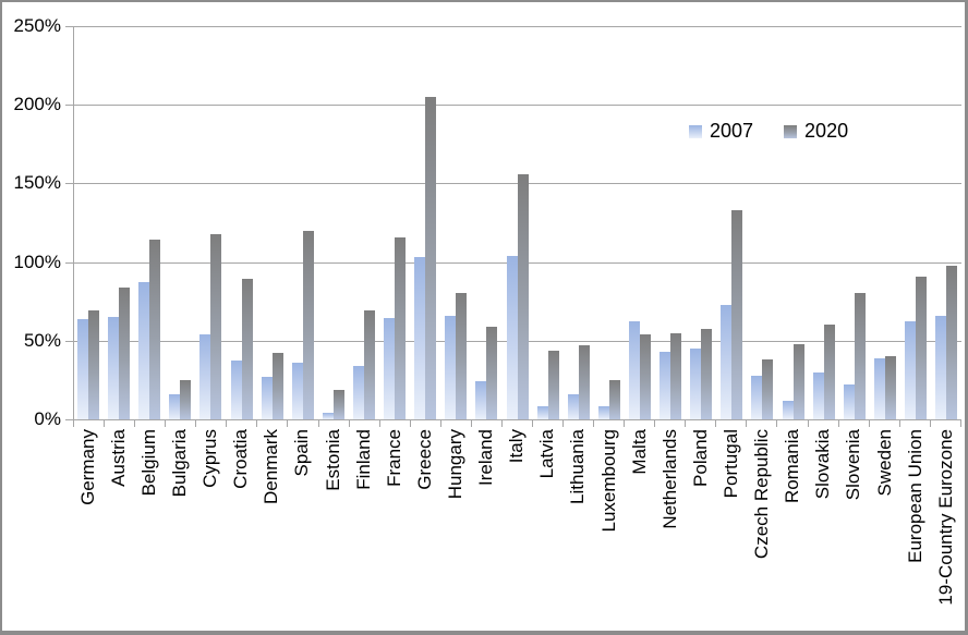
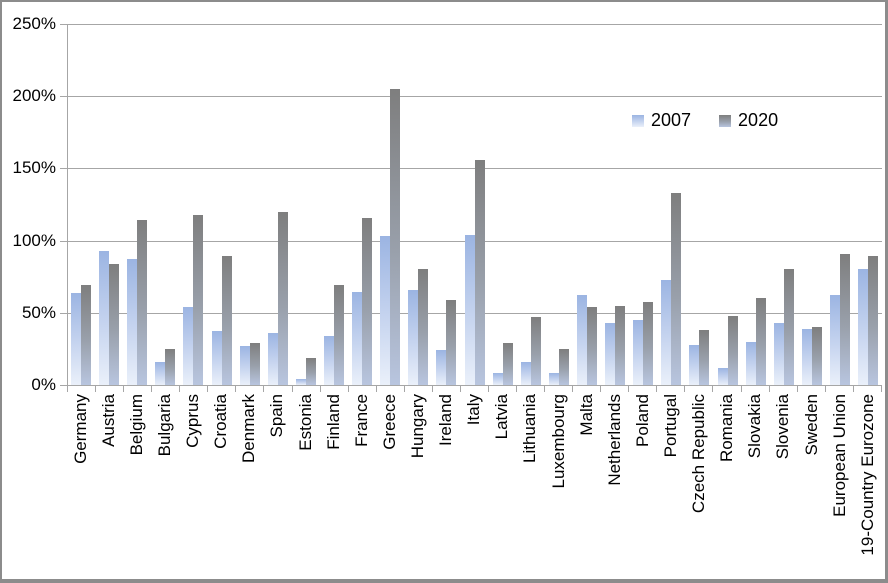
2007/Austria: 65% -> 93%
2020/Denmark: 42% -> 29%
2020/Latvia: 44% -> 29%
2007/Slovenia: 22% -> 43%
2007/19-Country Eurozone: 66% -> 80%
2020/19-Country Eurozone: 98% -> 89%
